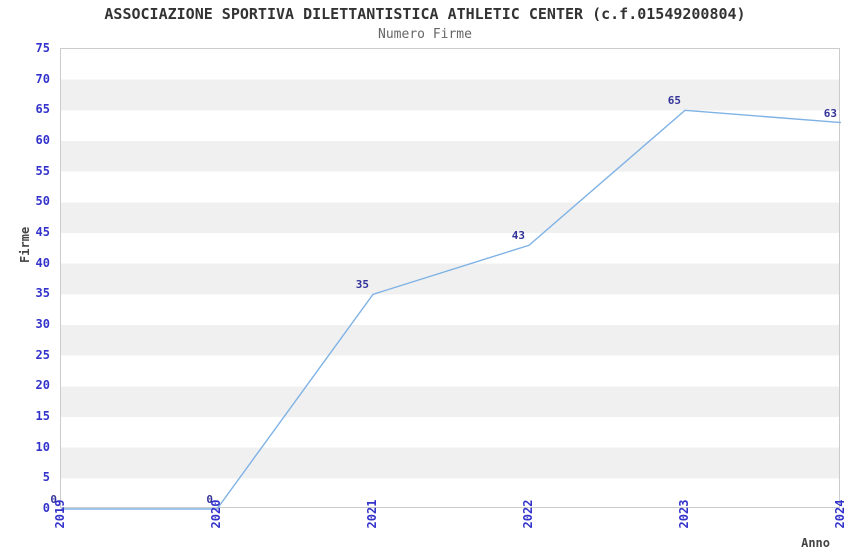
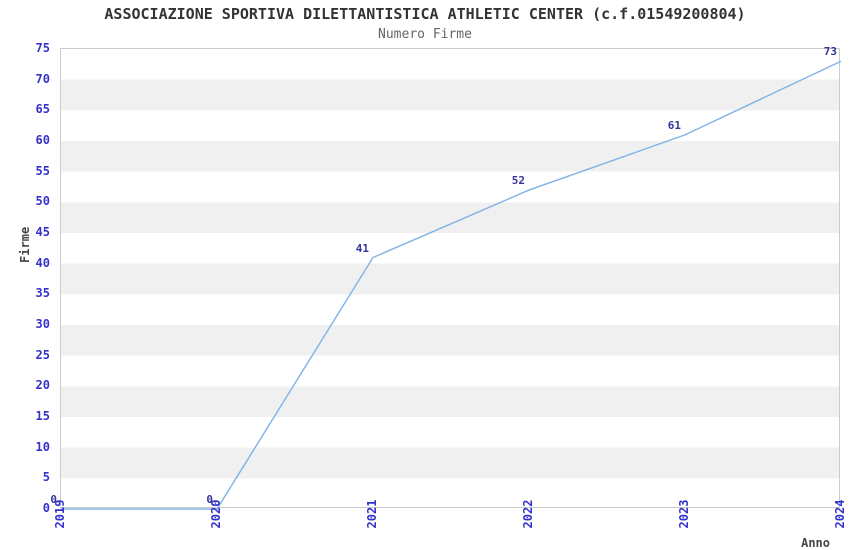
2021: 35 -> 41
2022: 43 -> 52
2023: 65 -> 61
2024: 63 -> 73
